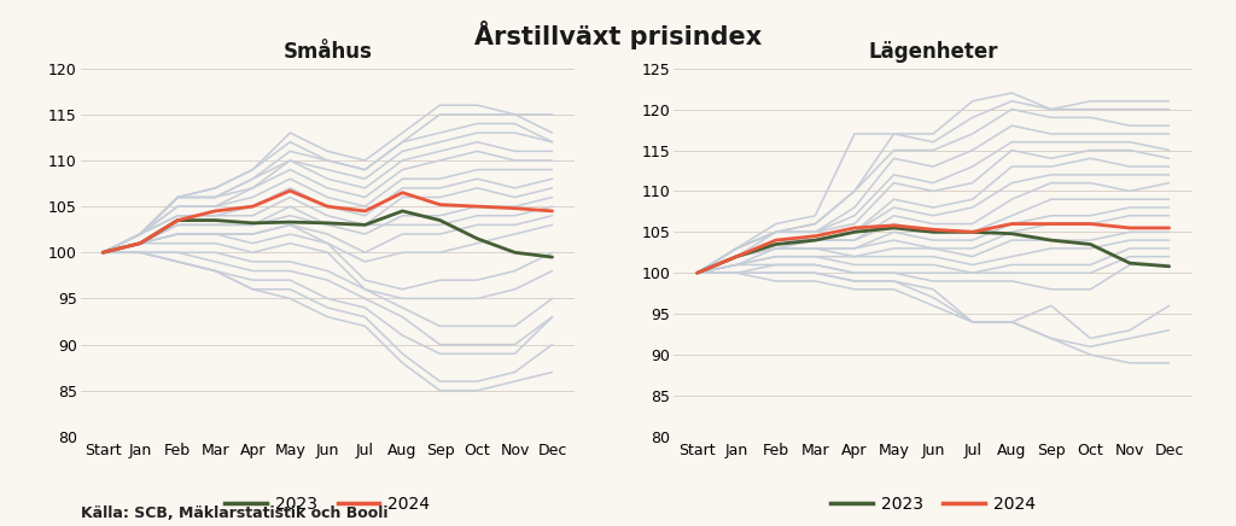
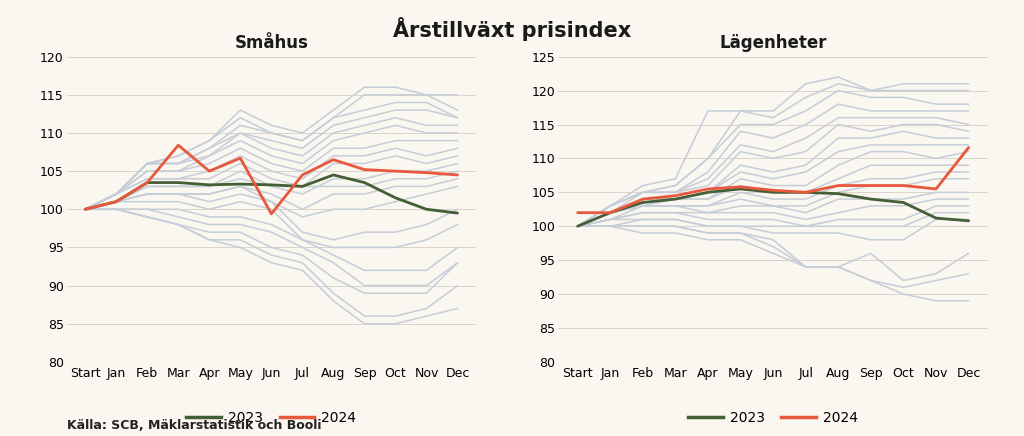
Småhus/2024/Mar: 104.5 -> 108.4
Småhus/2024/Jun: 105.0 -> 99.4
Lägenheter/2024/Start: 100.0 -> 102.0
Lägenheter/2024/Dec: 105.5 -> 111.6
